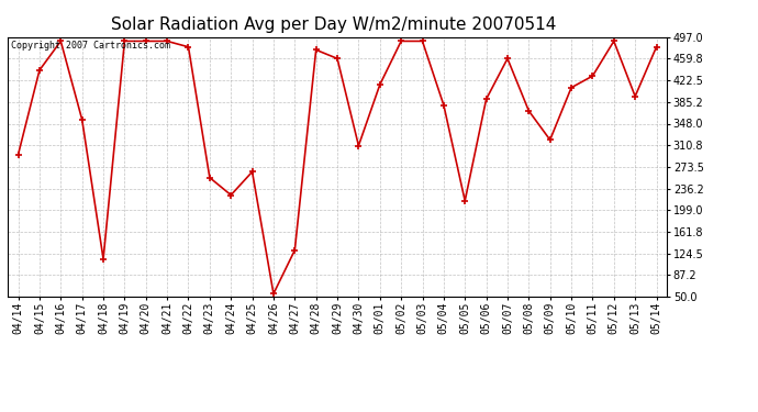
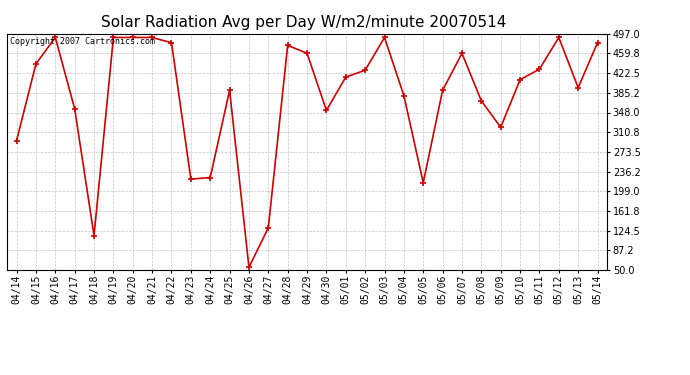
04/23: 255 -> 222
04/25: 265 -> 390
04/30: 310 -> 352
05/02: 490 -> 428
